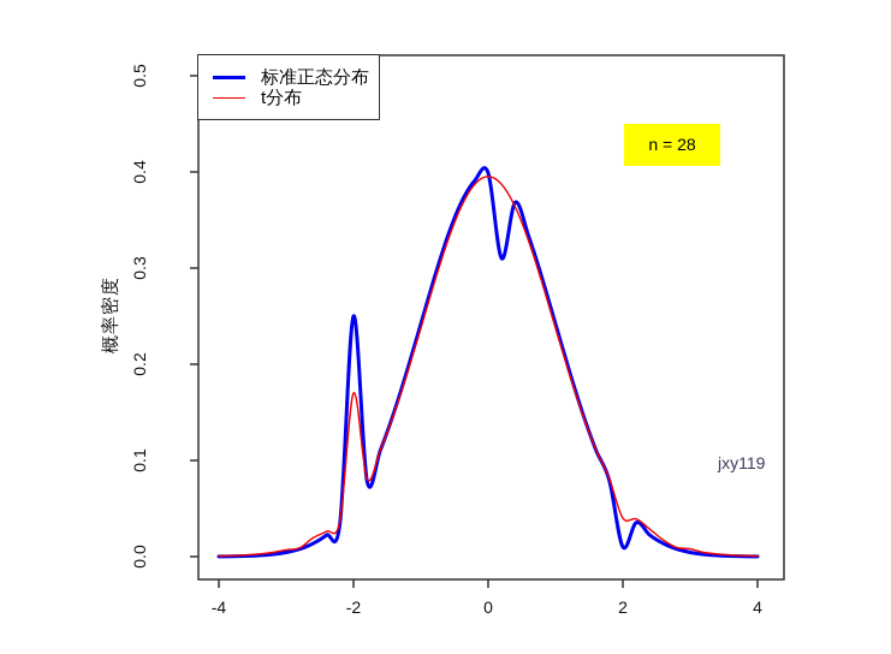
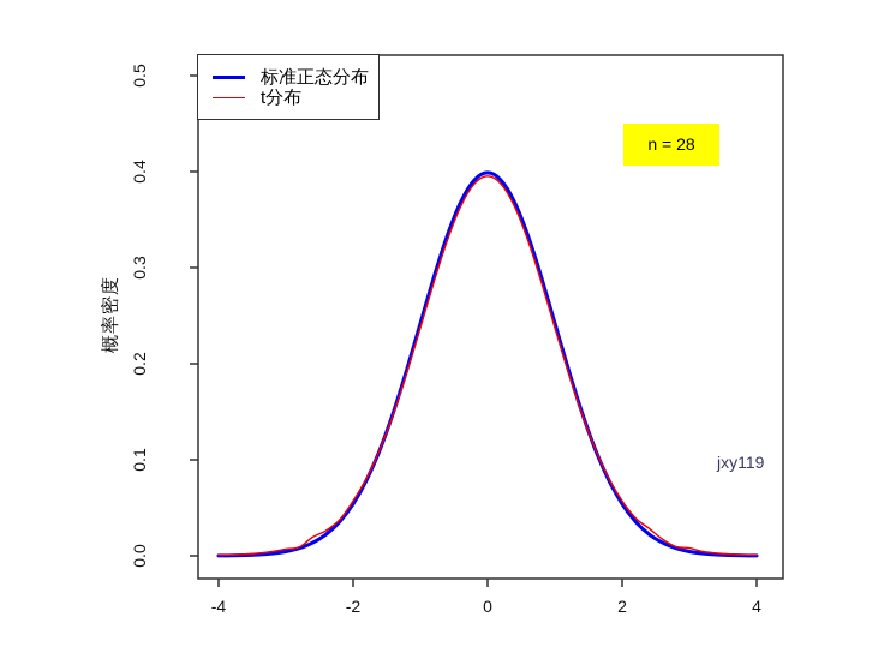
标准正态分布/-2: 0.25 -> 0.05
t分布/-2: 0.17 -> 0.06
标准正态分布/0.2: 0.31 -> 0.39
标准正态分布/2: 0.01 -> 0.05
t分布/2: 0.04 -> 0.06
